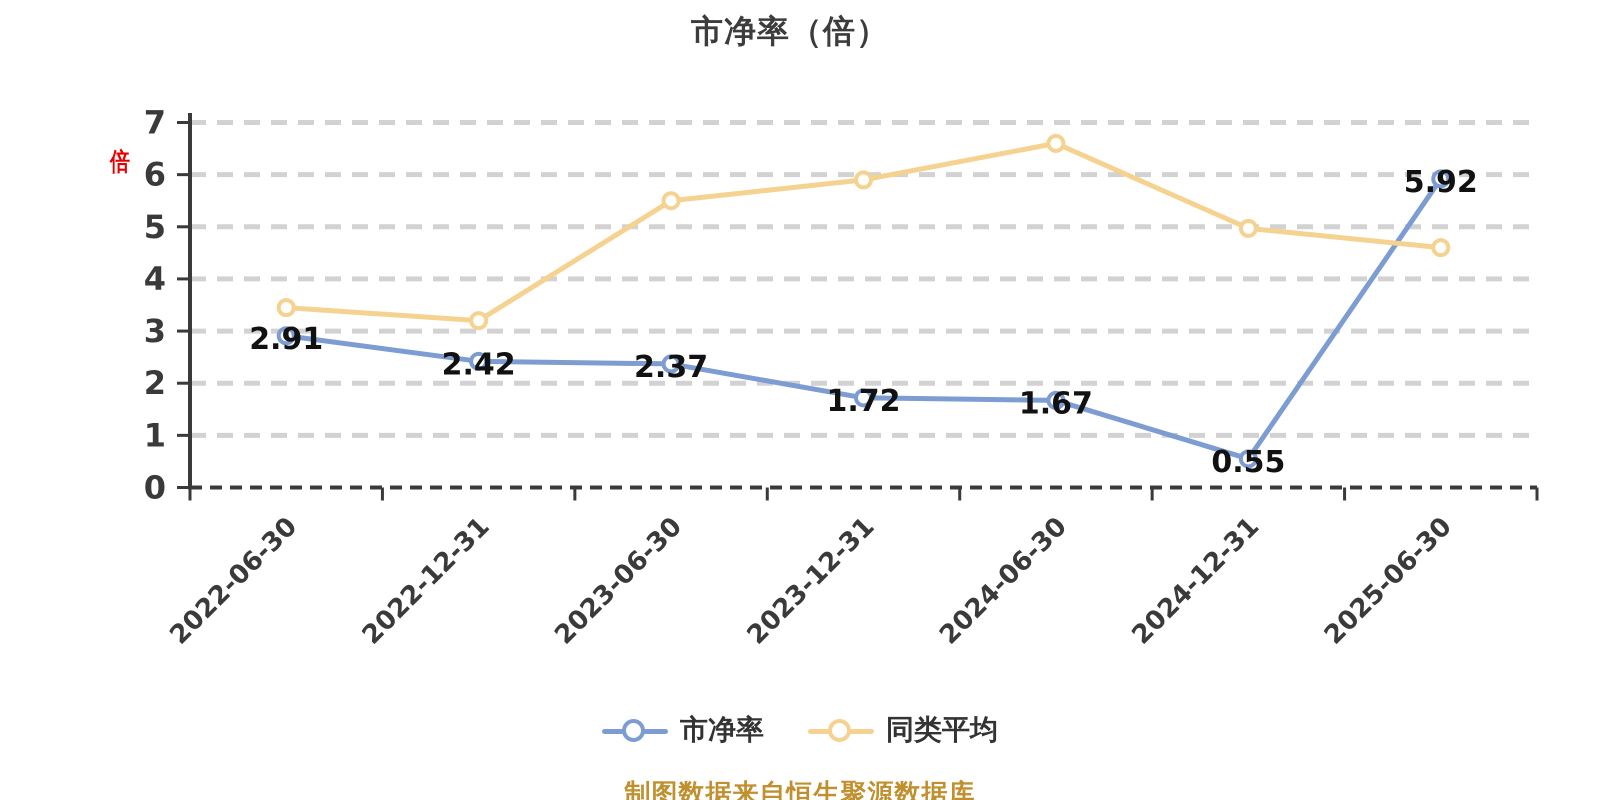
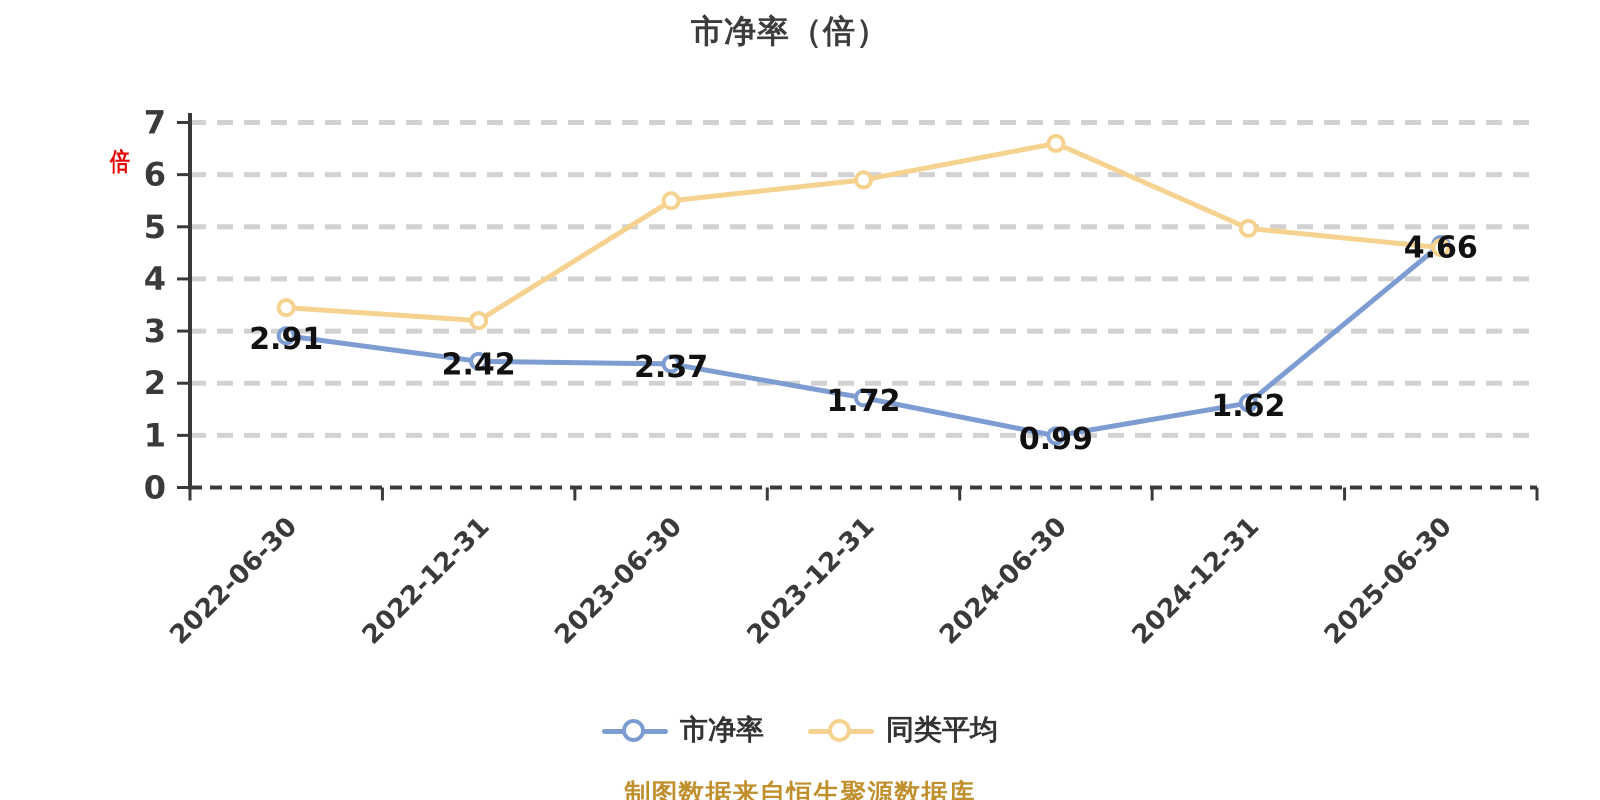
市净率/2024-06-30: 1.67 -> 0.99
市净率/2024-12-31: 0.55 -> 1.62
市净率/2025-06-30: 5.92 -> 4.66
